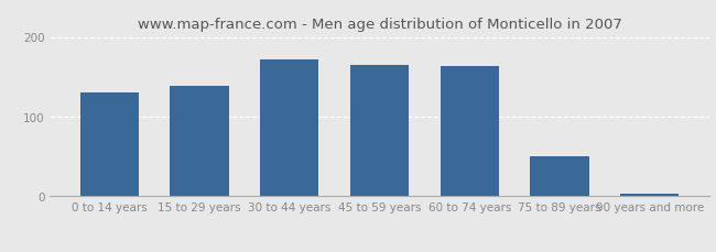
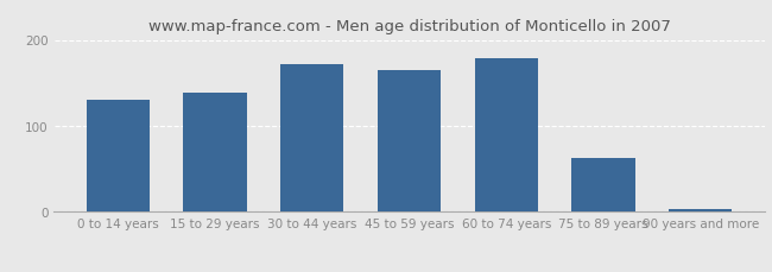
60 to 74 years: 163 -> 178
75 to 89 years: 50 -> 62
